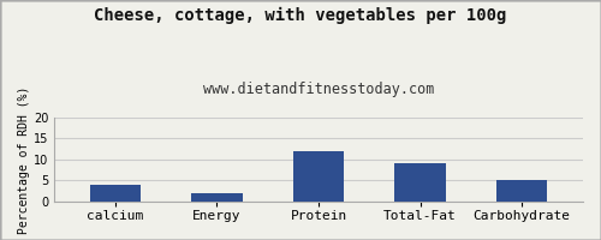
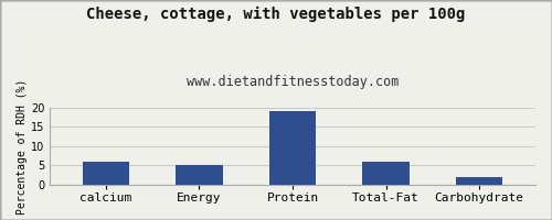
calcium: 4 -> 6
Energy: 2 -> 5
Protein: 12 -> 19
Total-Fat: 9 -> 6
Carbohydrate: 5 -> 2
